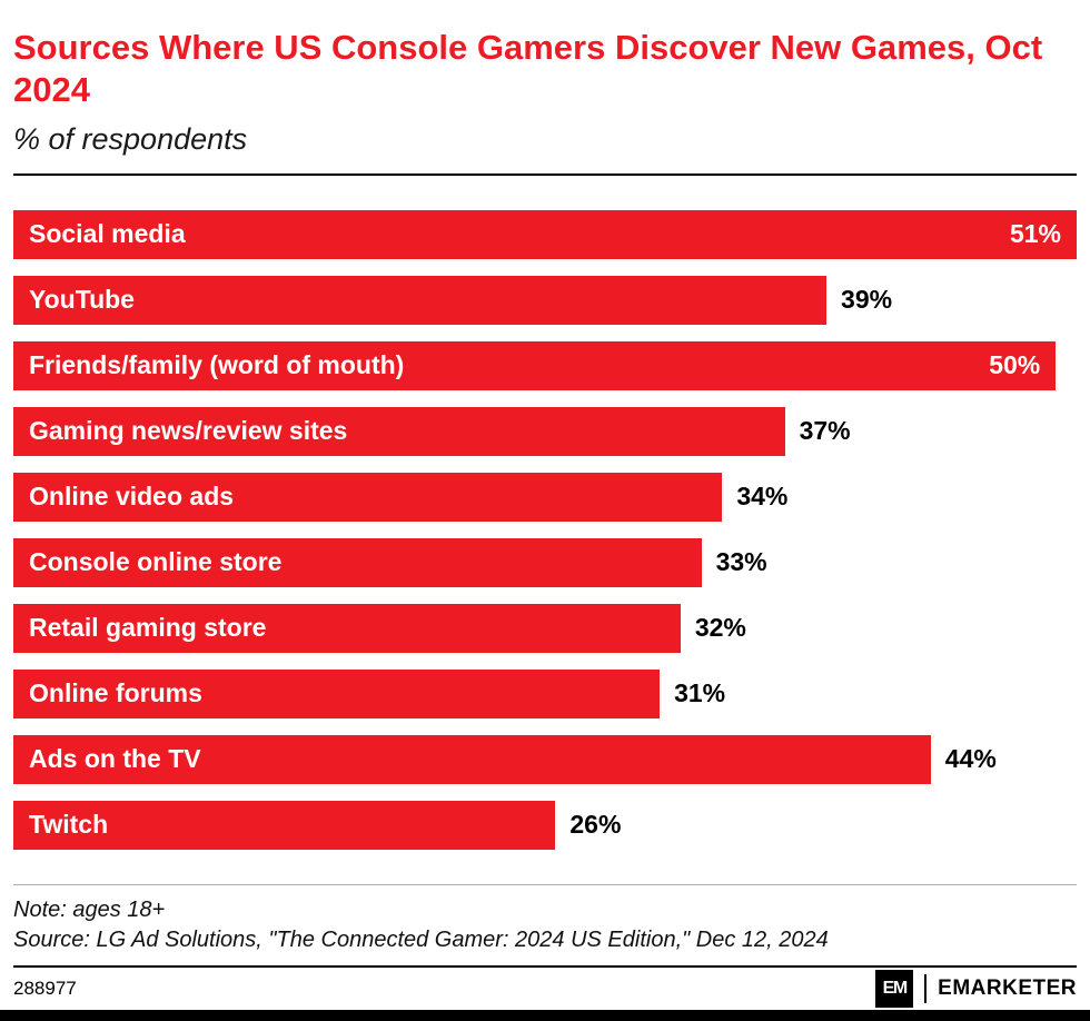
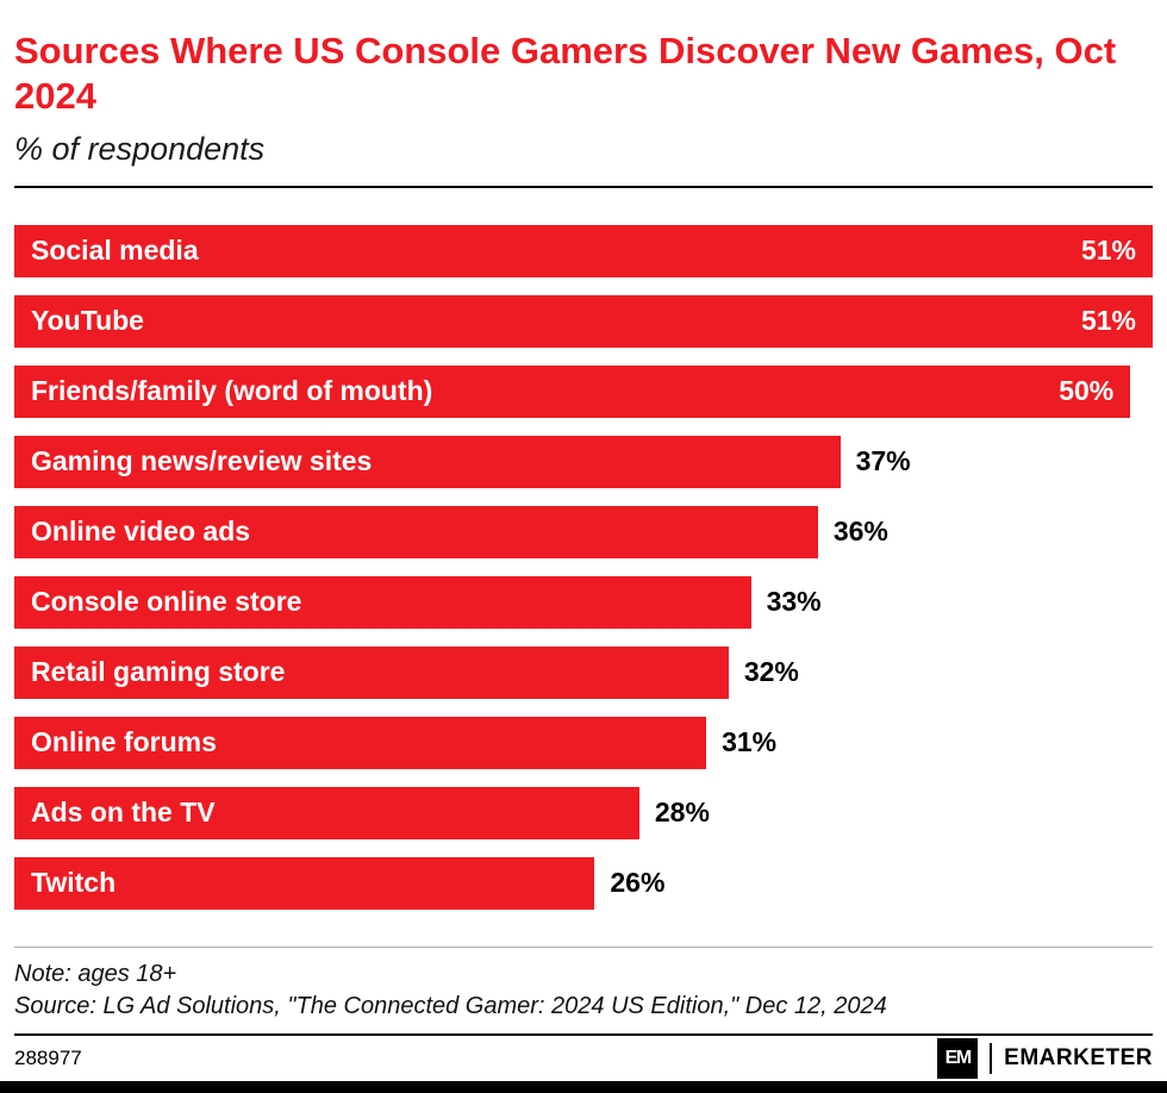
YouTube: 39% -> 51%
Online video ads: 34% -> 36%
Ads on the TV: 44% -> 28%
